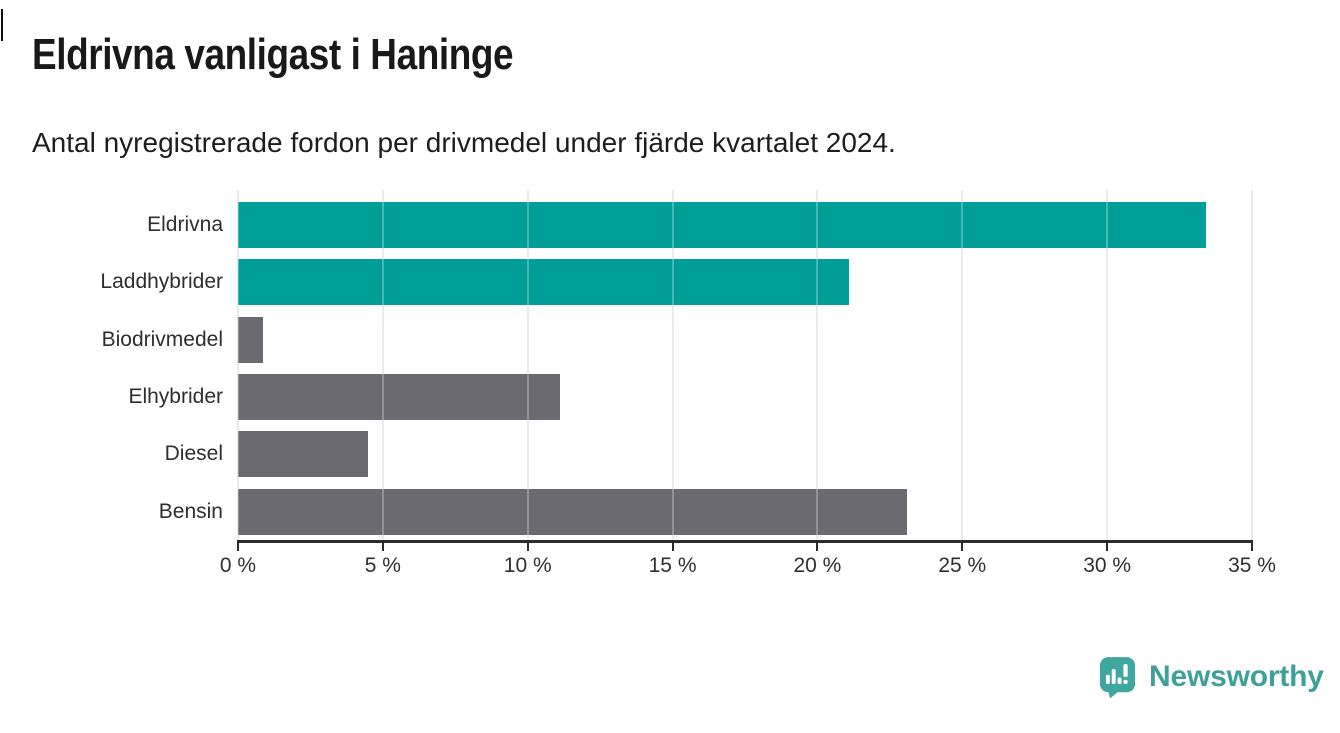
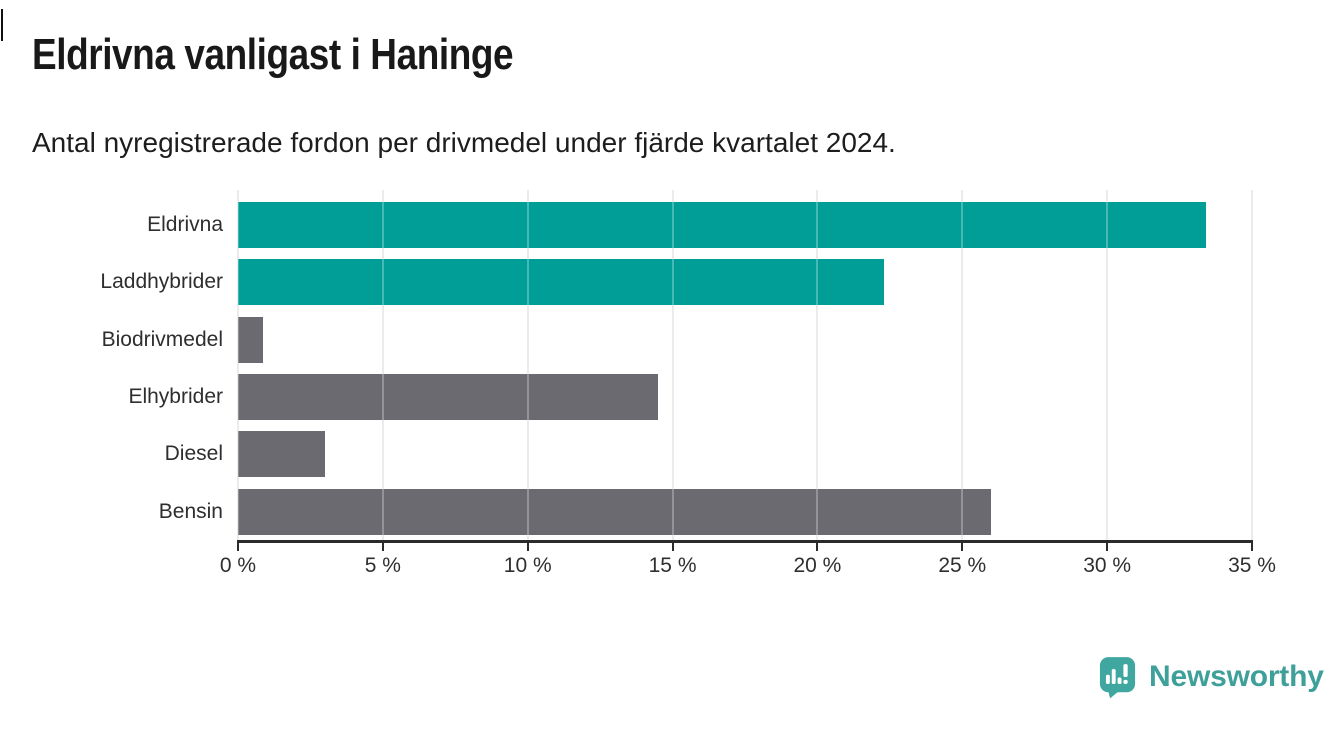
Laddhybrider: 21.1% -> 22.3%
Elhybrider: 11.1% -> 14.5%
Diesel: 4.5% -> 3.0%
Bensin: 23.1% -> 26.0%
